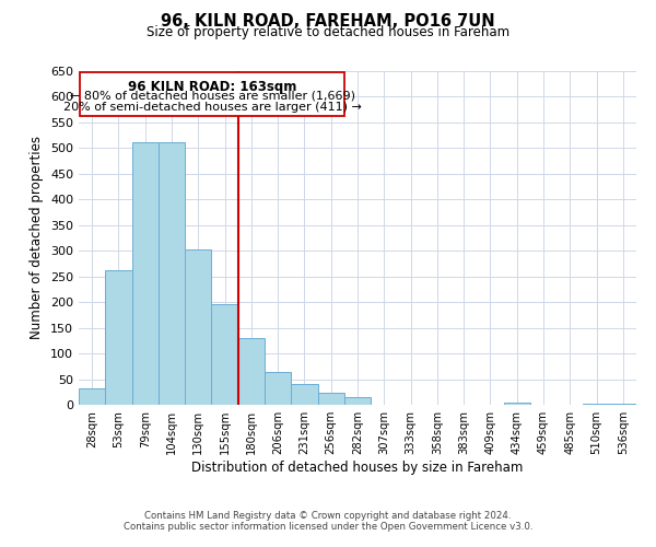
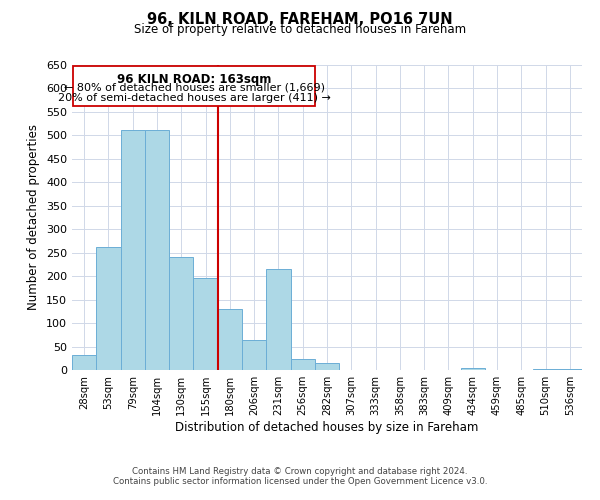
130sqm: 303 -> 240
231sqm: 40 -> 215
